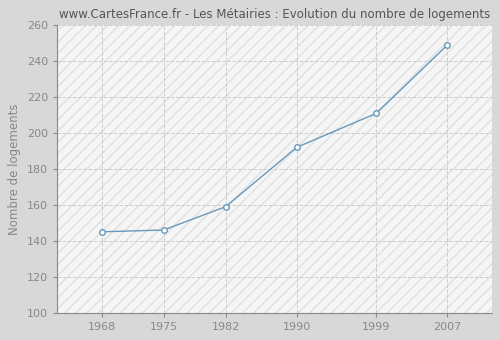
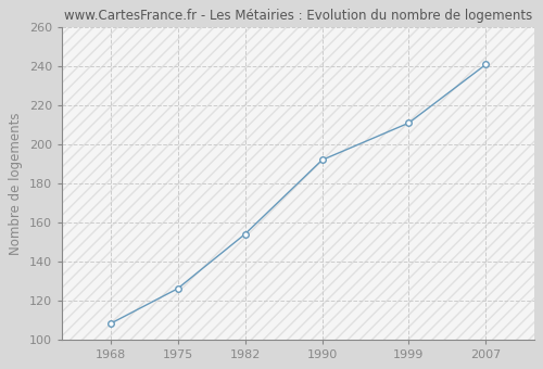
1968: 145 -> 108
1975: 146 -> 126
1982: 159 -> 154
2007: 249 -> 241
